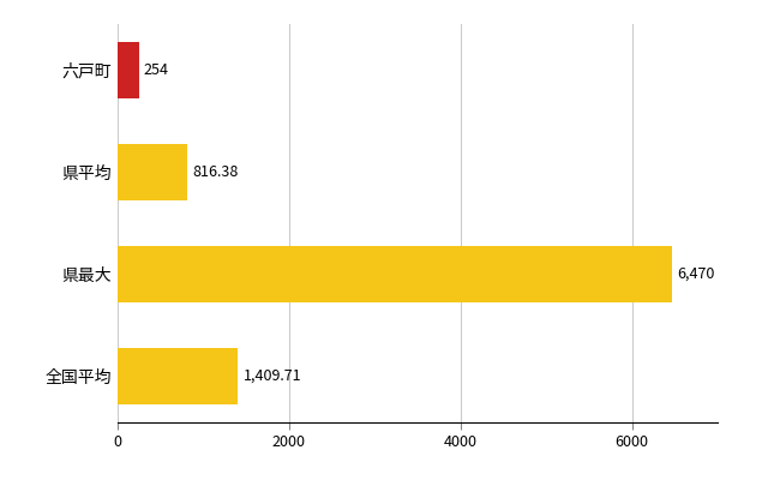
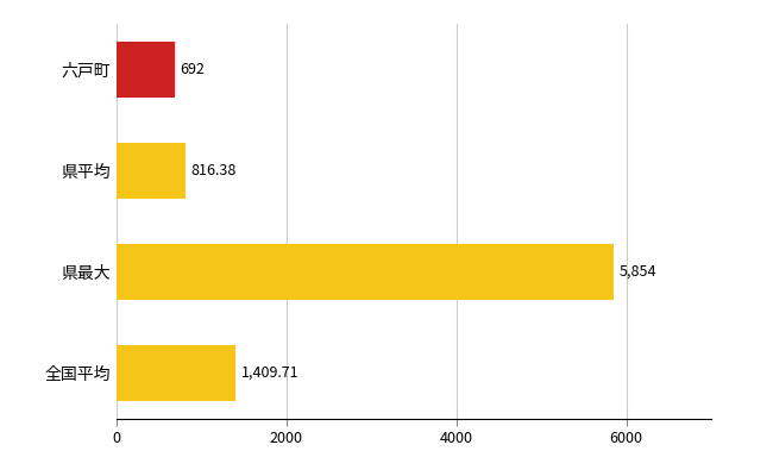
六戸町: 254 -> 692
県最大: 6,470 -> 5,854
